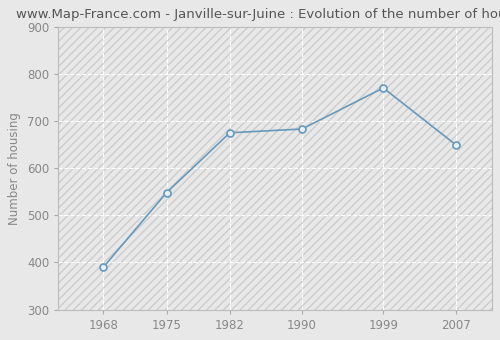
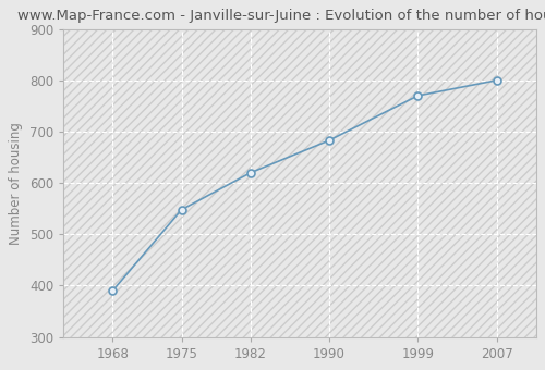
1982: 675 -> 620
2007: 650 -> 800
